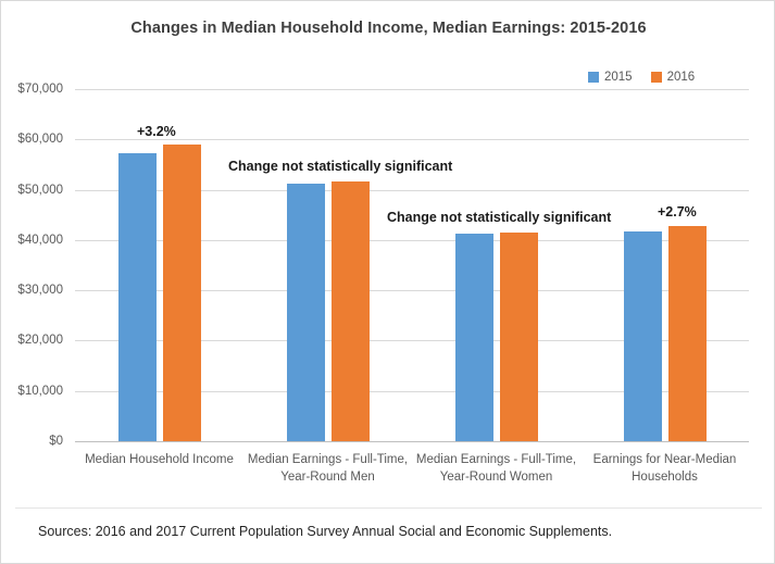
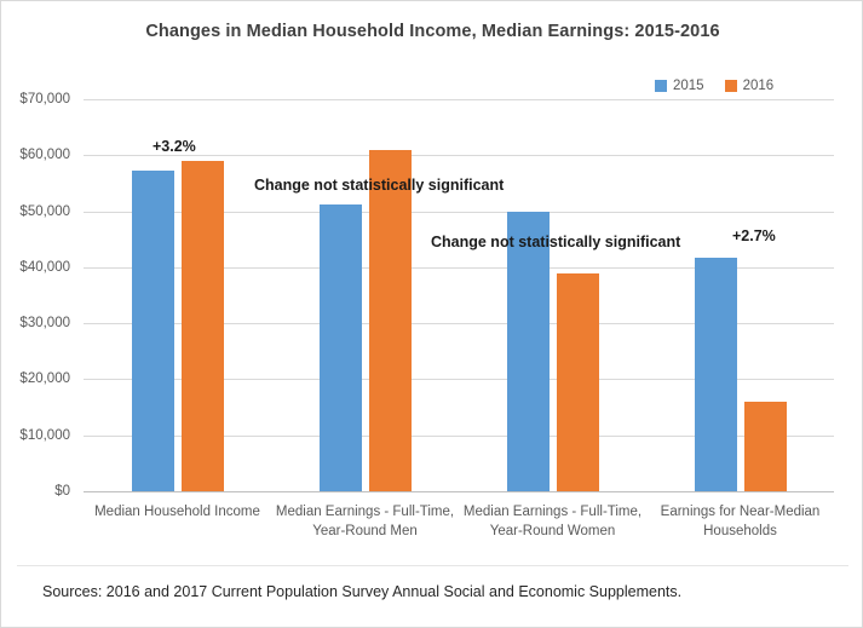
2016/Median Earnings - Full-Time, Year-Round Men: $52000 -> $61000
2015/Median Earnings - Full-Time, Year-Round Women: $41000 -> $50000
2016/Median Earnings - Full-Time, Year-Round Women: $42000 -> $39000
2016/Earnings for Near-Median Households: $43000 -> $16000
